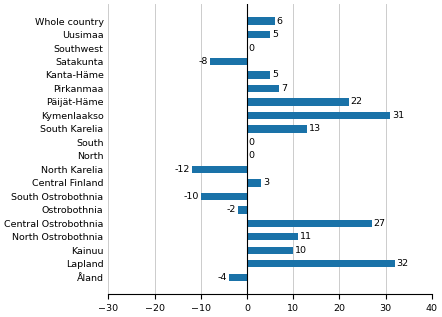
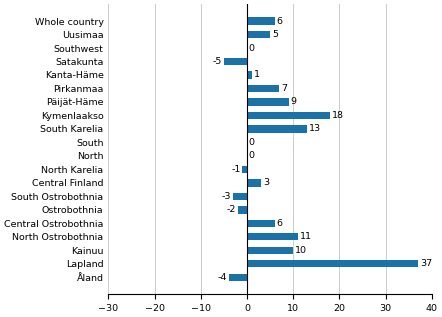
Satakunta: -8 -> -5
Kanta-Häme: 5 -> 1
Päijät-Häme: 22 -> 9
Kymenlaakso: 31 -> 18
North Karelia: -12 -> -1
South Ostrobothnia: -10 -> -3
Central Ostrobothnia: 27 -> 6
Lapland: 32 -> 37
